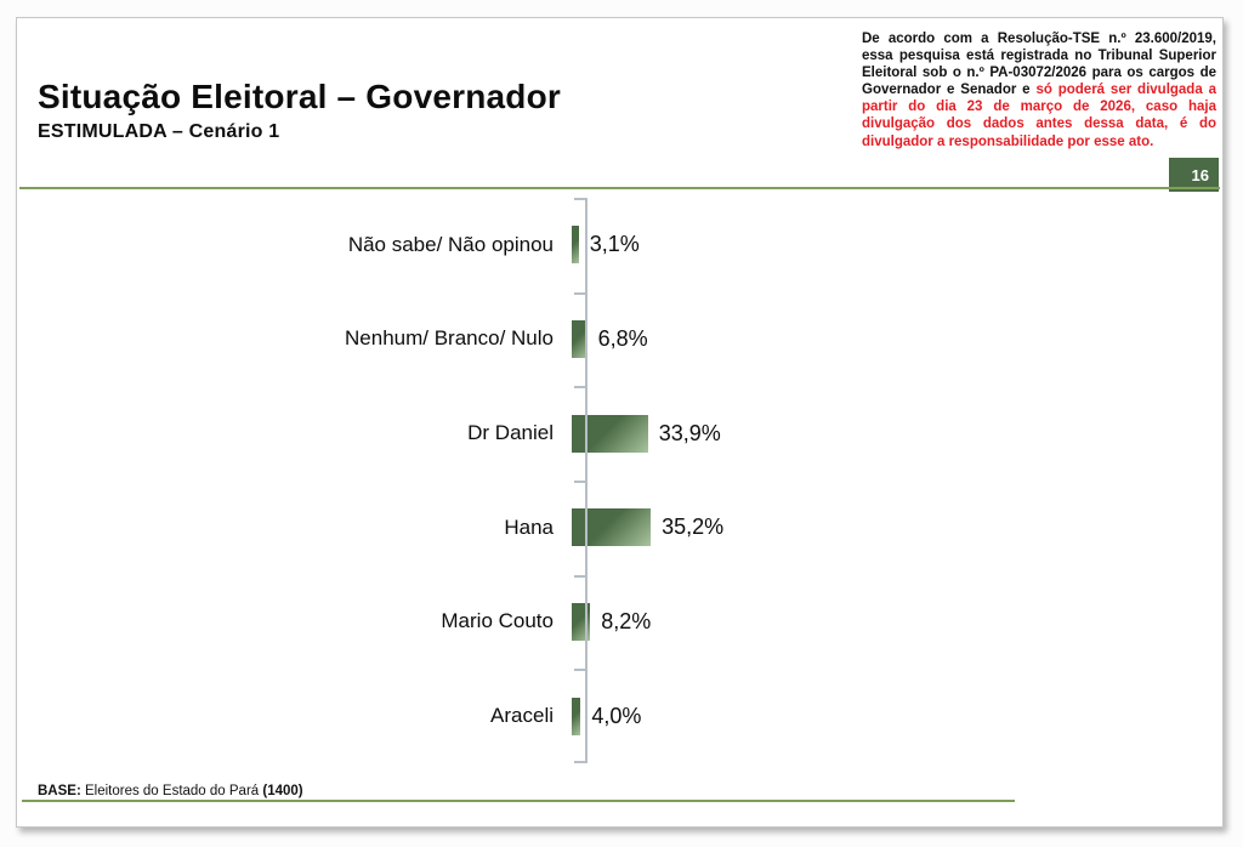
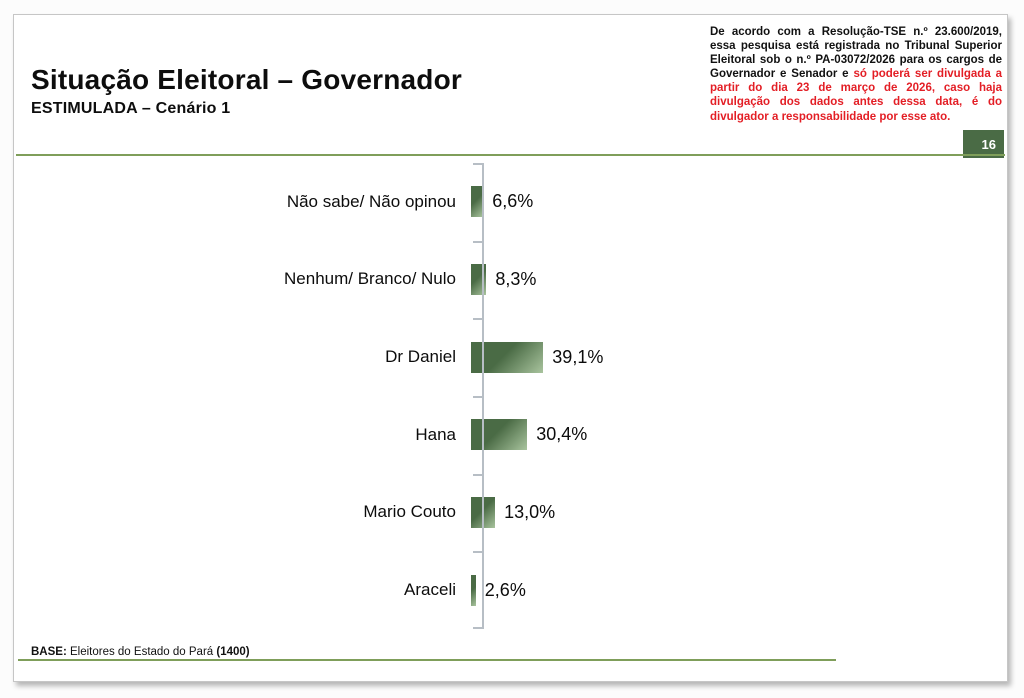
Não sabe/ Não opinou: 3,1% -> 6,6%
Nenhum/ Branco/ Nulo: 6,8% -> 8,3%
Dr Daniel: 33,9% -> 39,1%
Hana: 35,2% -> 30,4%
Mario Couto: 8,2% -> 13,0%
Araceli: 4,0% -> 2,6%
